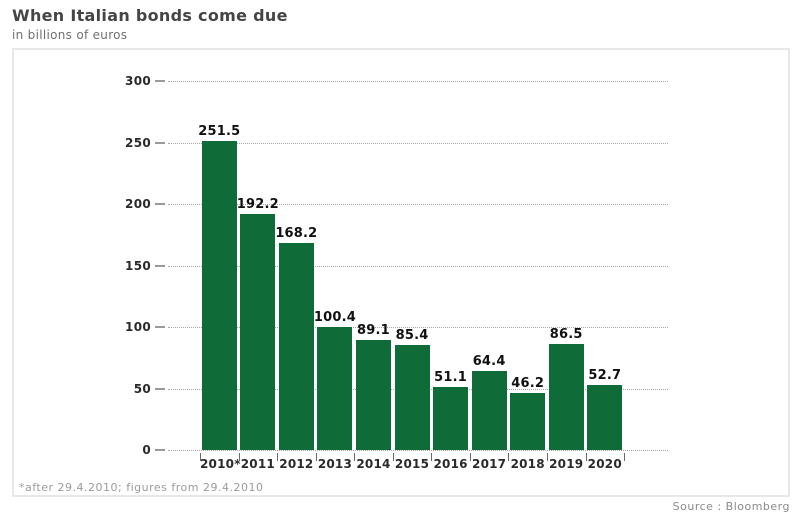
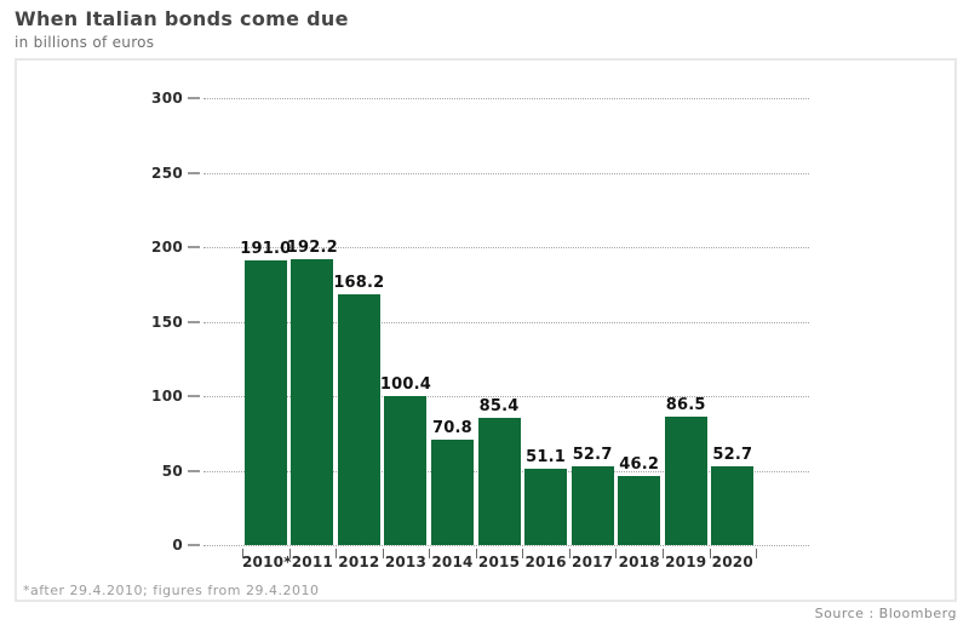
2010*: 251.5 -> 191.0
2014: 89.1 -> 70.8
2017: 64.4 -> 52.7
